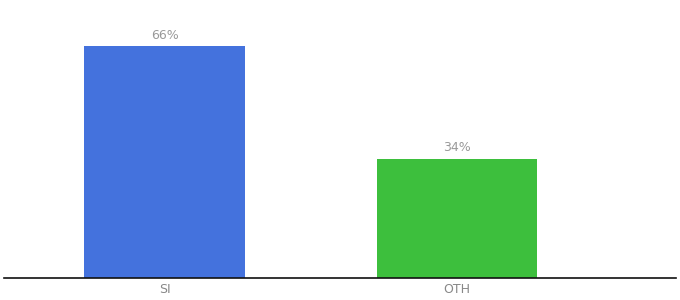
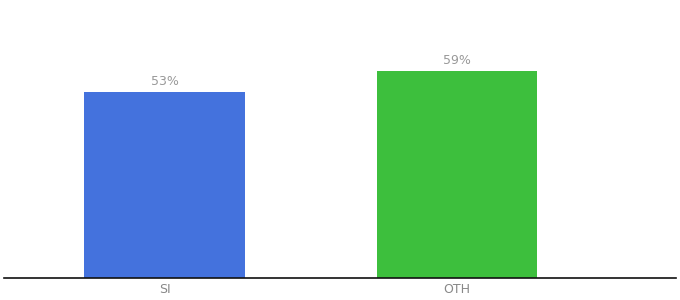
SI: 66% -> 53%
OTH: 34% -> 59%
